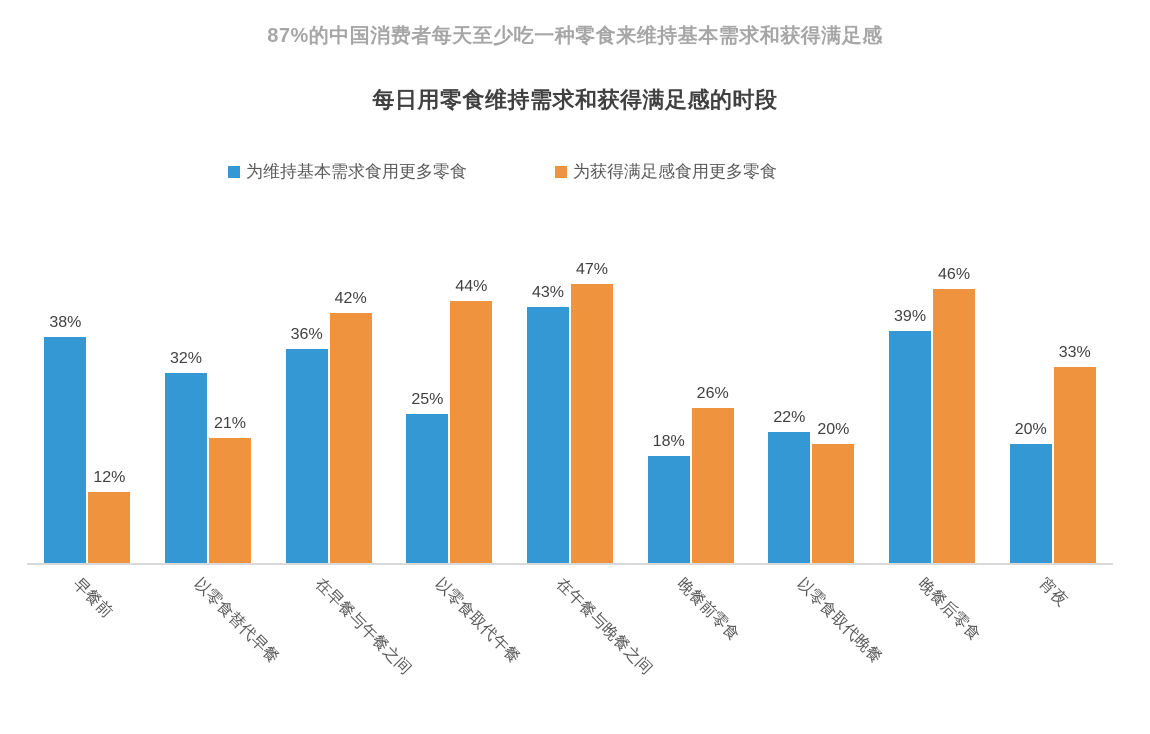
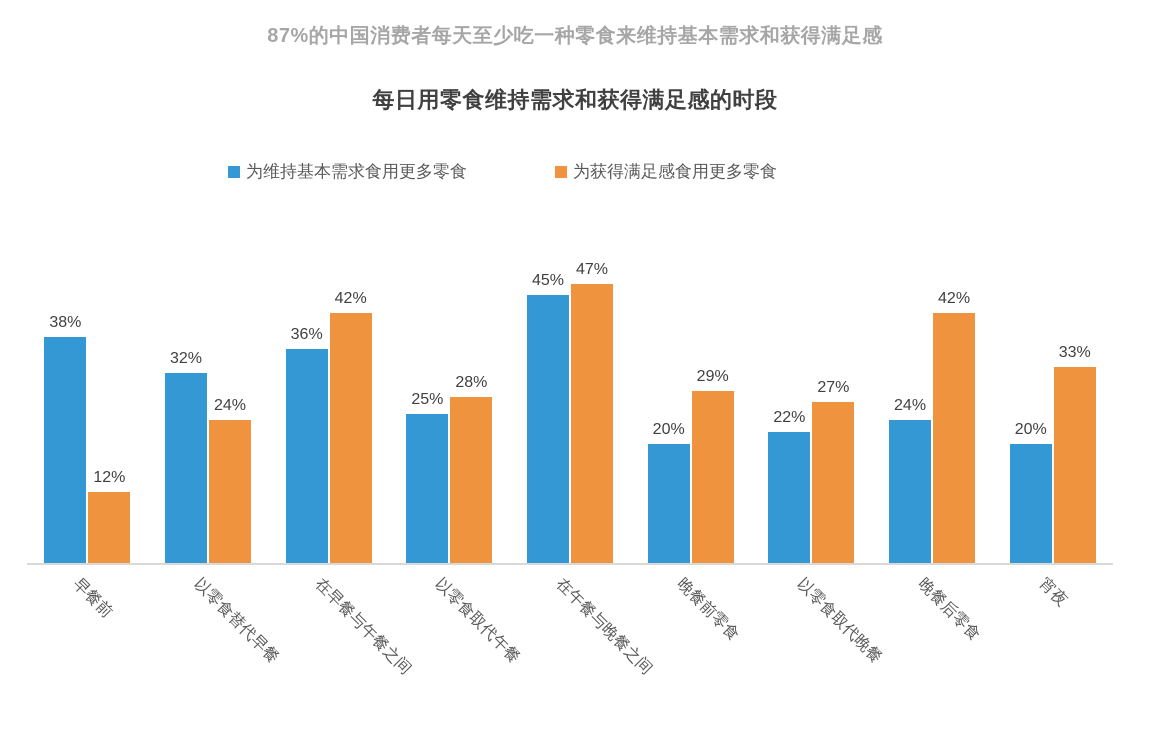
为获得满足感食用更多零食/以零食替代早餐: 21% -> 24%
为获得满足感食用更多零食/以零食取代午餐: 44% -> 28%
为维持基本需求食用更多零食/在午餐与晚餐之间: 43% -> 45%
为维持基本需求食用更多零食/晚餐前零食: 18% -> 20%
为获得满足感食用更多零食/晚餐前零食: 26% -> 29%
为获得满足感食用更多零食/以零食取代晚餐: 20% -> 27%
为维持基本需求食用更多零食/晚餐后零食: 39% -> 24%
为获得满足感食用更多零食/晚餐后零食: 46% -> 42%
